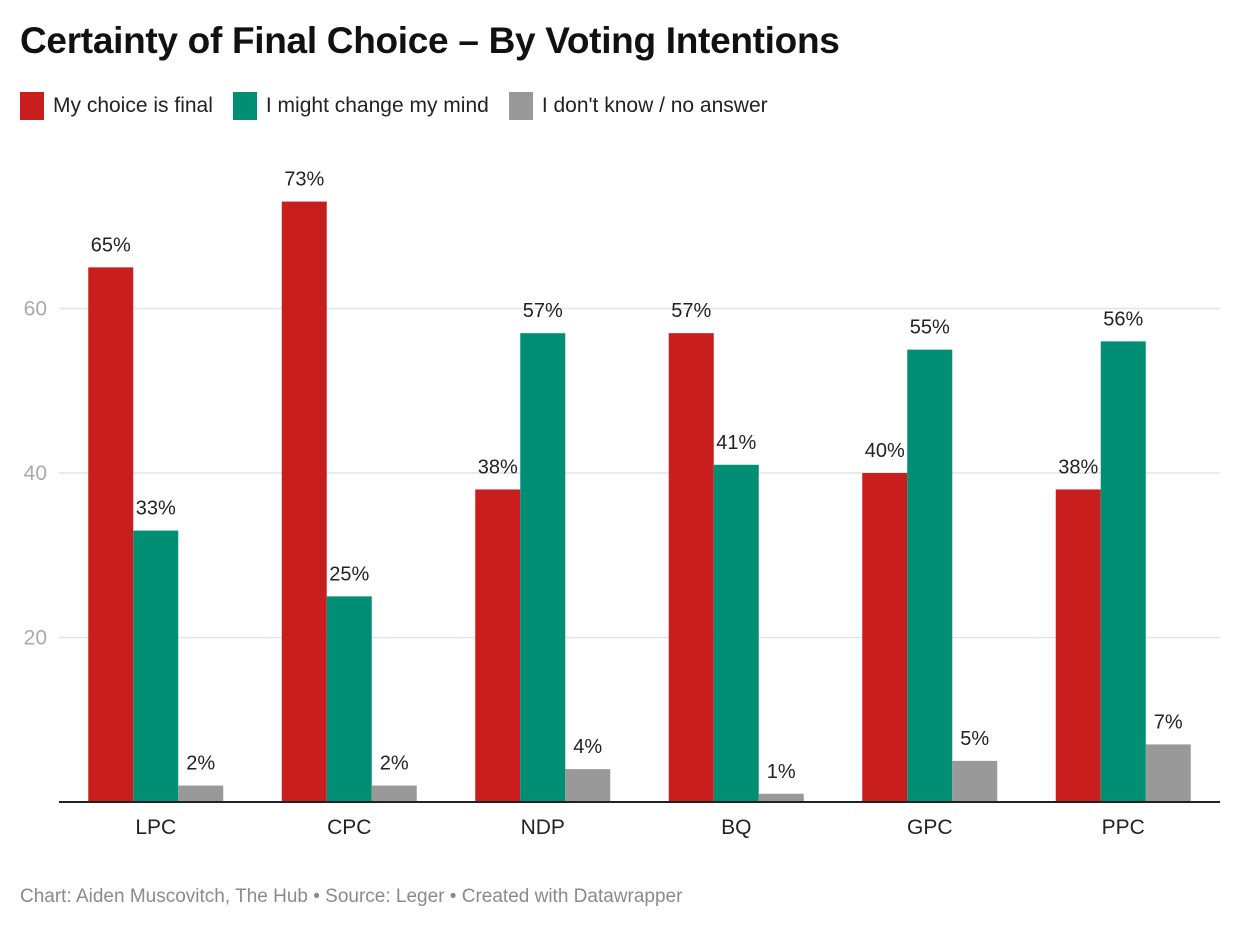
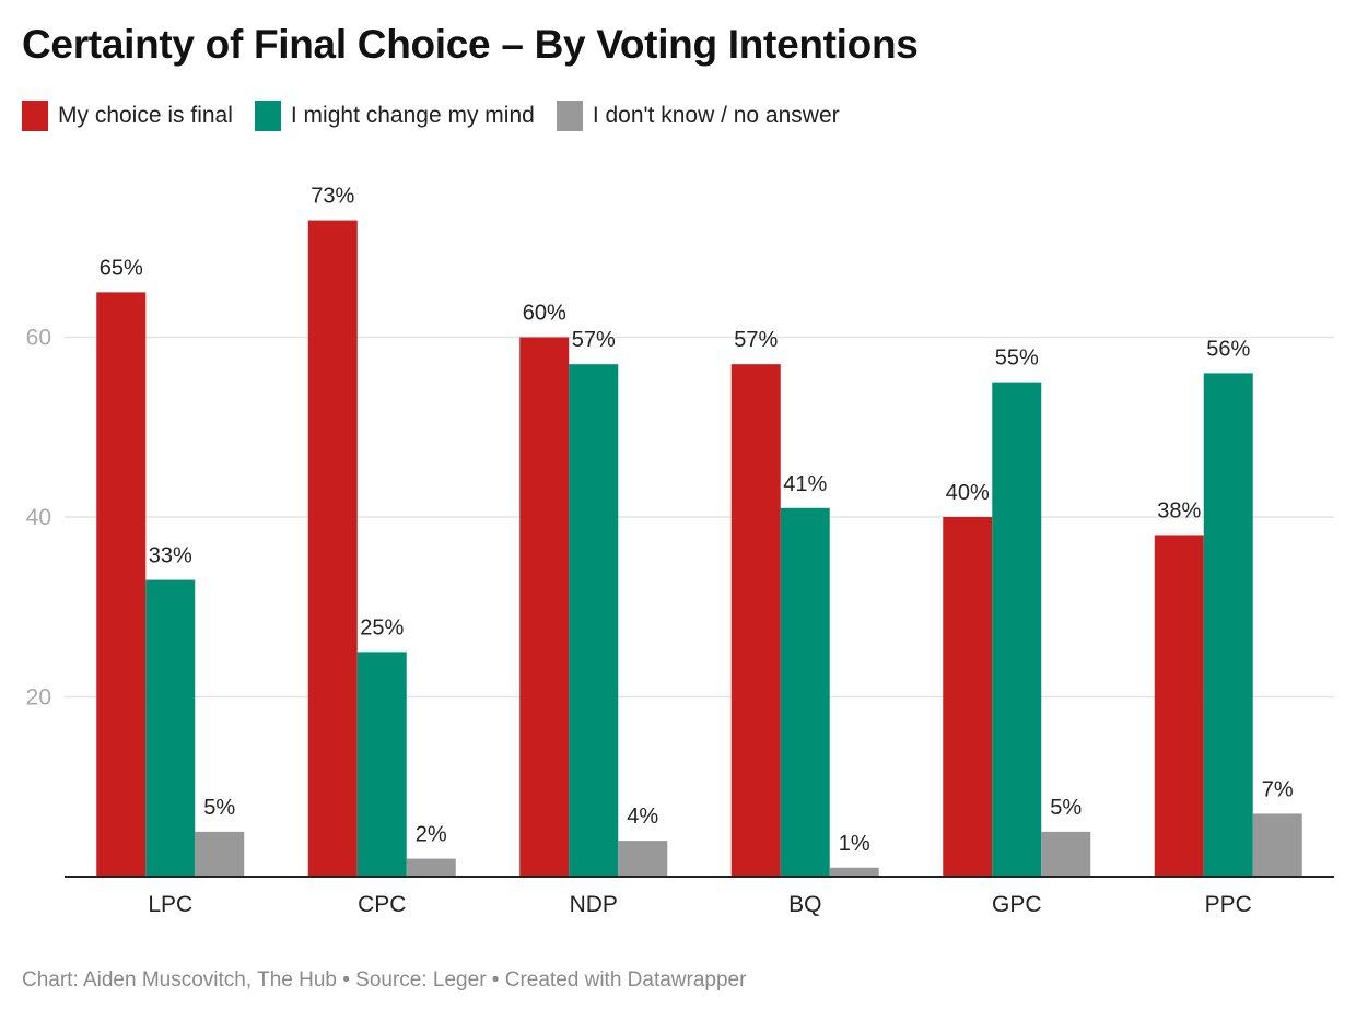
I don't know / no answer/LPC: 2% -> 5%
My choice is final/NDP: 38% -> 60%
